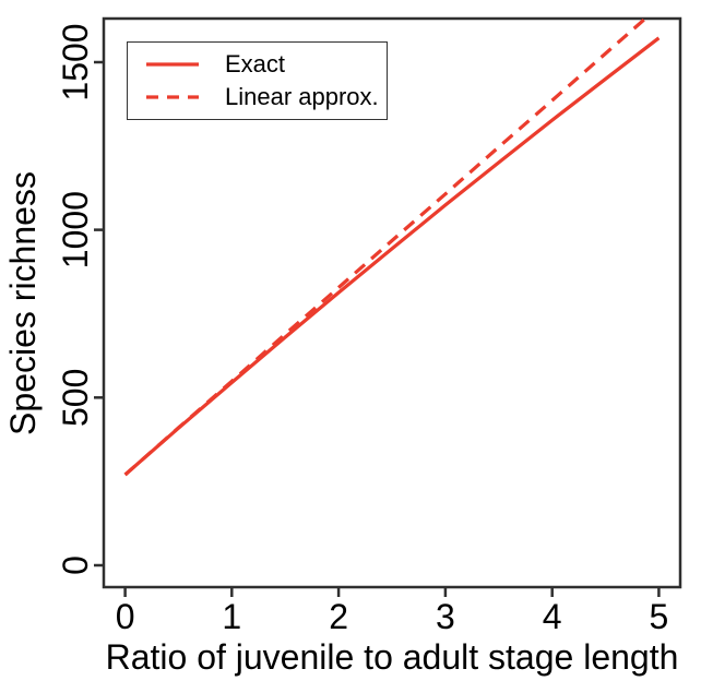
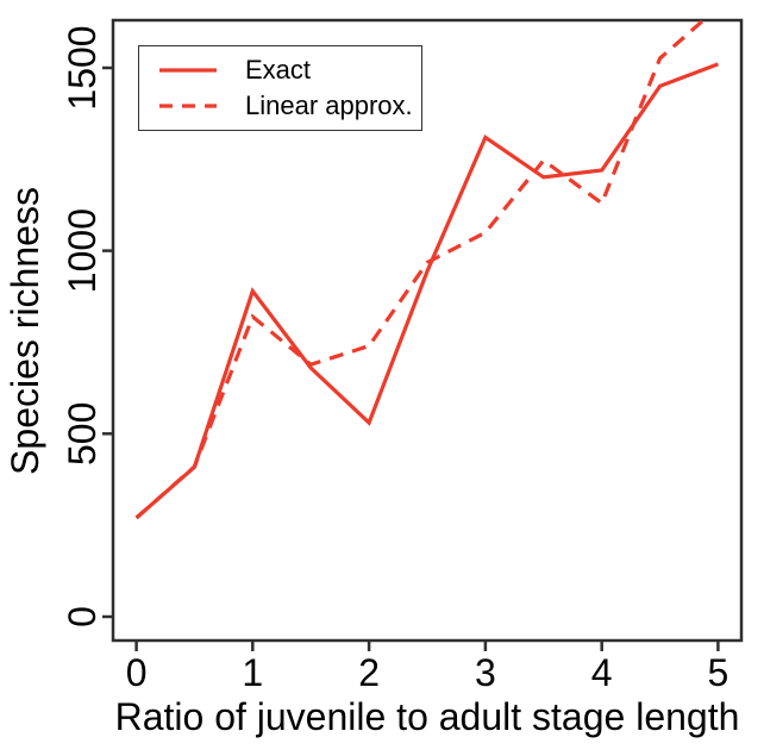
Exact/1: 540 -> 890
Linear approx./1: 550 -> 820
Exact/2: 810 -> 530
Linear approx./2: 830 -> 740
Exact/3: 1070 -> 1310
Linear approx./3: 1110 -> 1050
Exact/4: 1330 -> 1220
Linear approx./4: 1390 -> 1130
Exact/5: 1570 -> 1510
